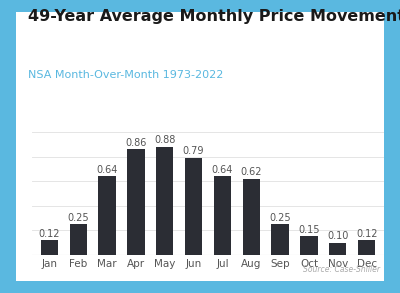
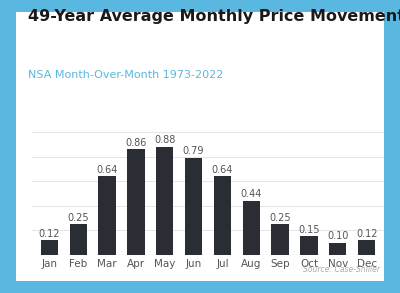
Aug: 0.62 -> 0.44
